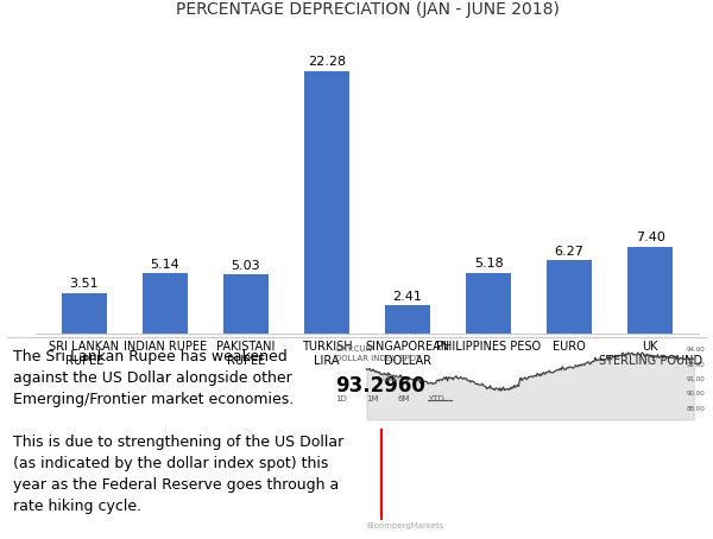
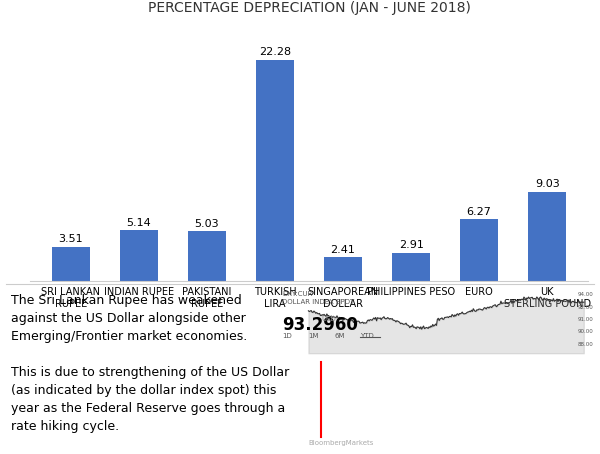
PERCENTAGE DEPRECIATION (JAN - JUNE 2018)/PHILIPPINES PESO: 5.18 -> 2.91
PERCENTAGE DEPRECIATION (JAN - JUNE 2018)/UK STERLING POUND: 7.40 -> 9.03
